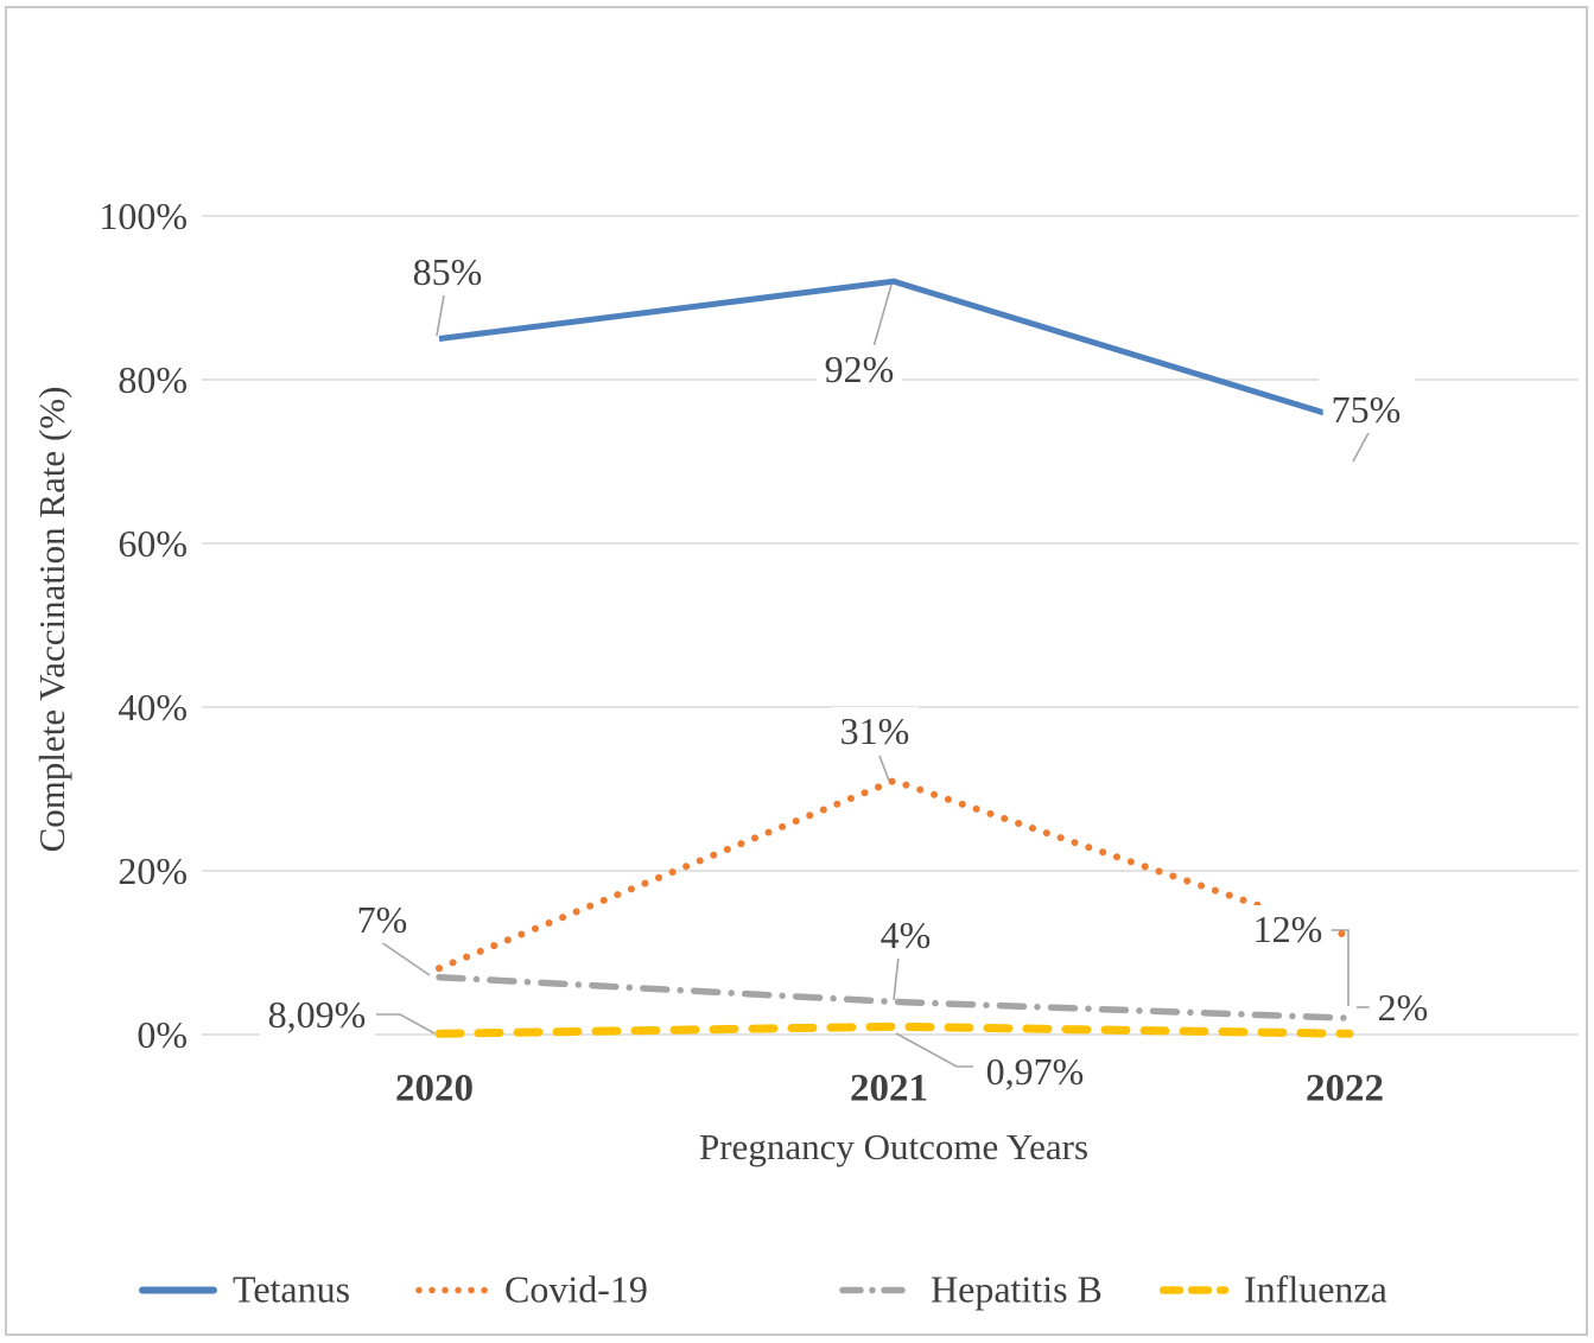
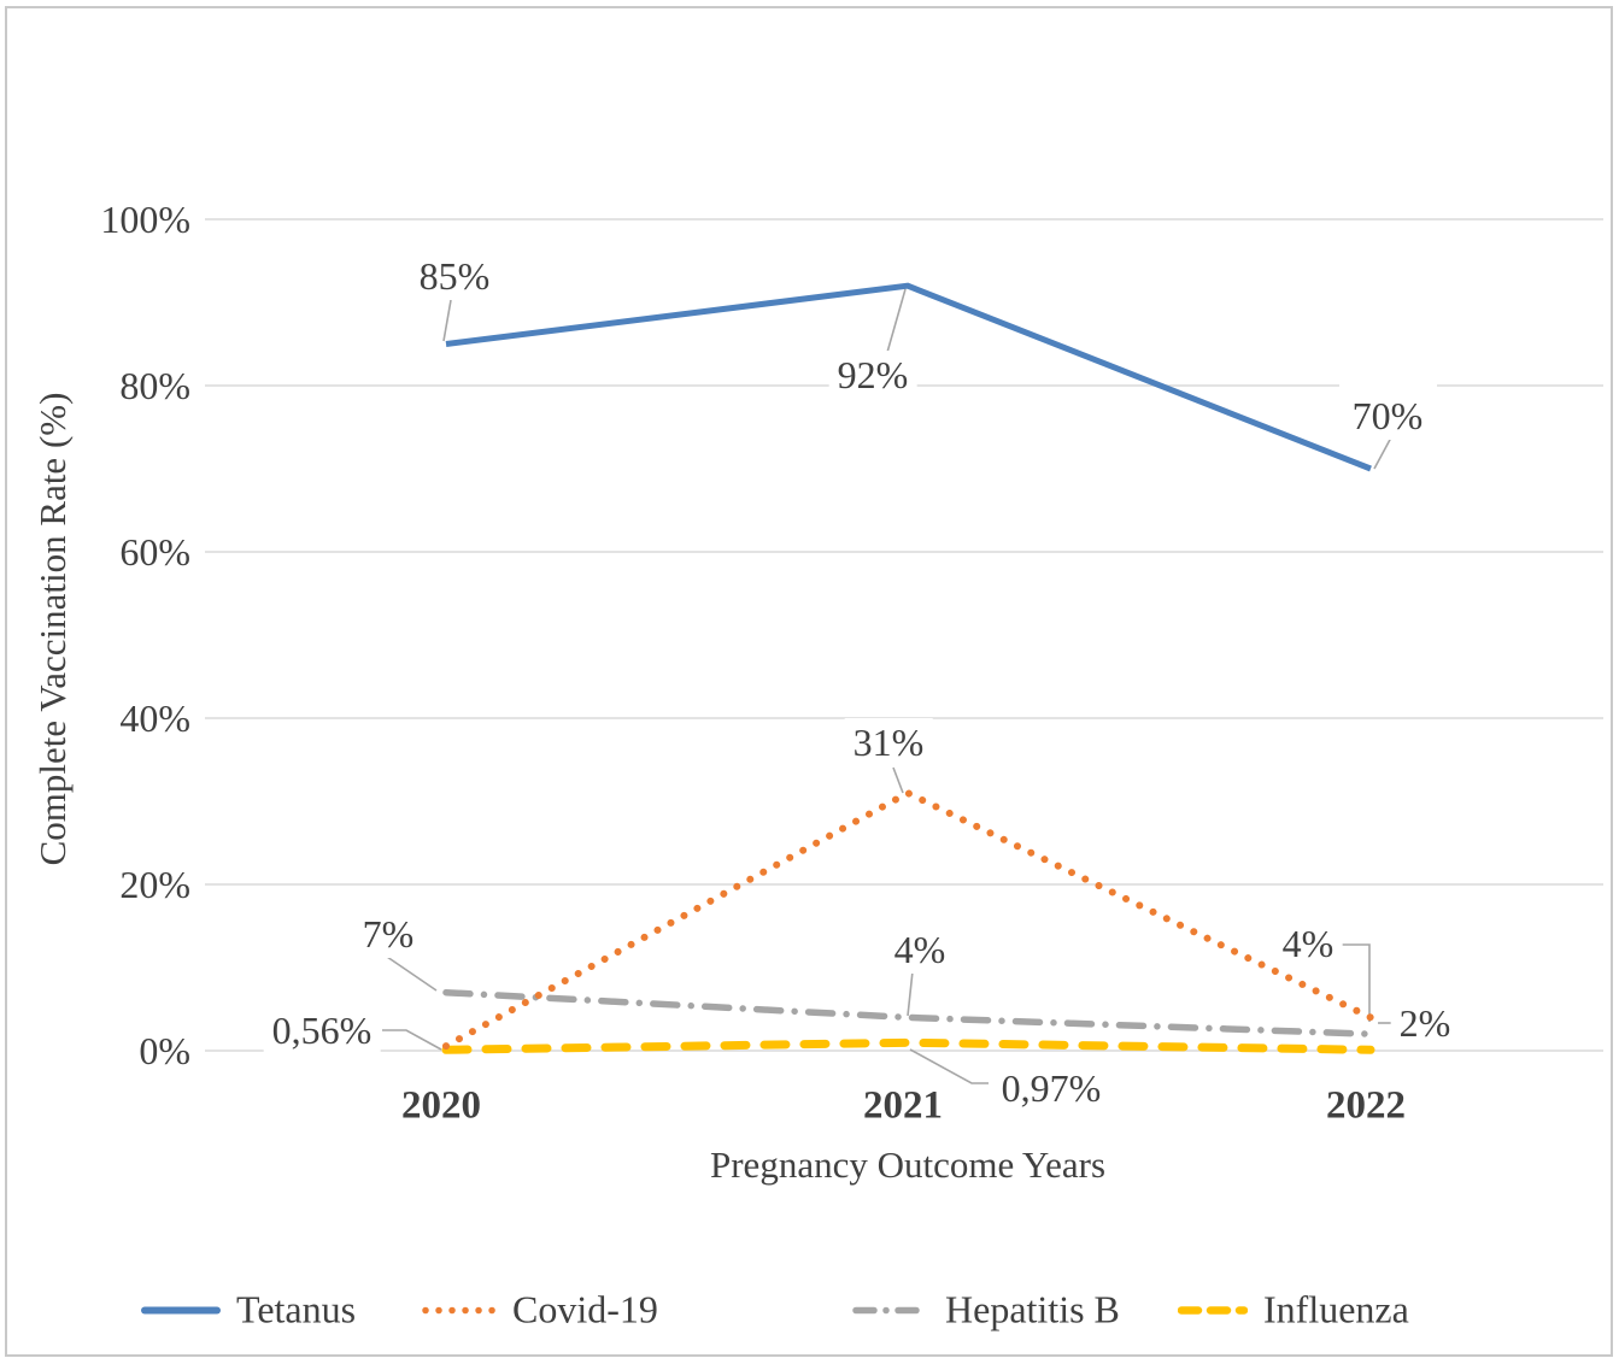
Covid-19/2020: 8,09% -> 0,56%
Tetanus/2022: 75% -> 70%
Covid-19/2022: 12% -> 4%
